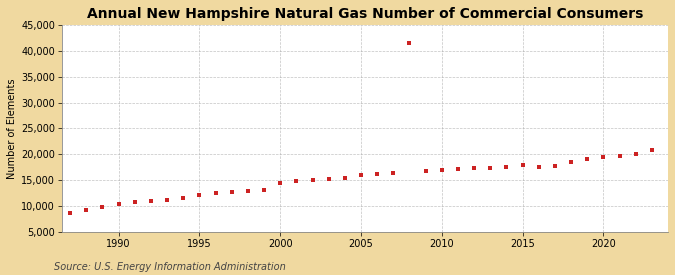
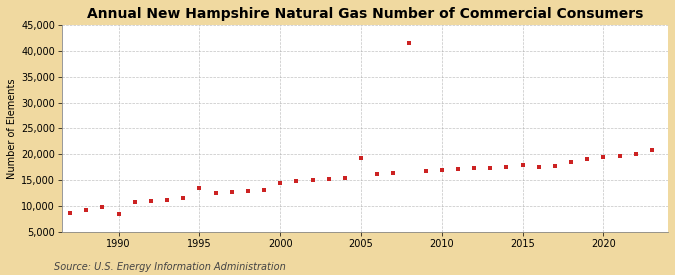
1990: 10,300 -> 8,400
1995: 12,200 -> 13,400
2005: 16,000 -> 19,200
